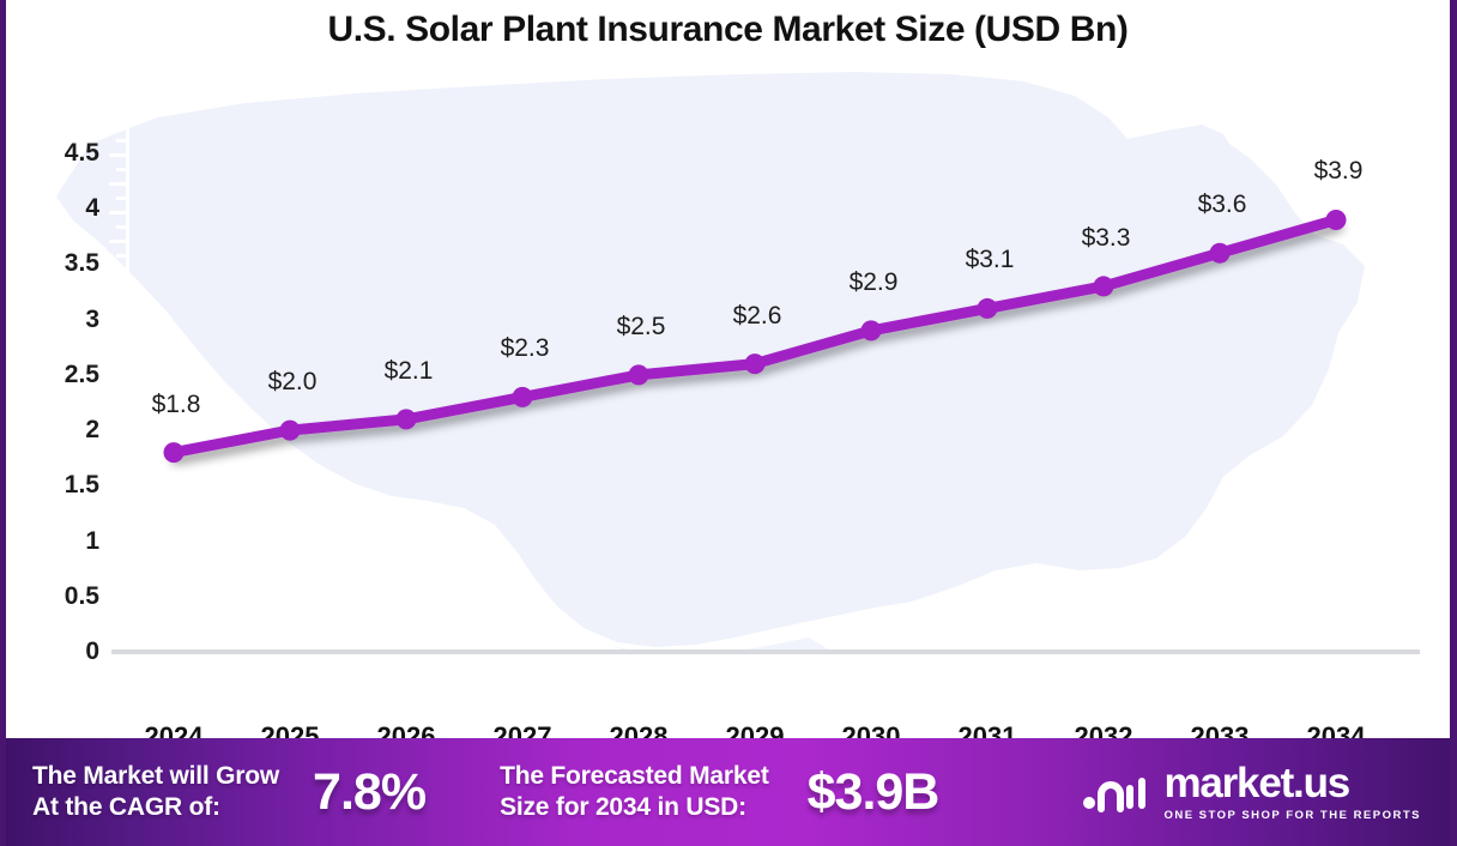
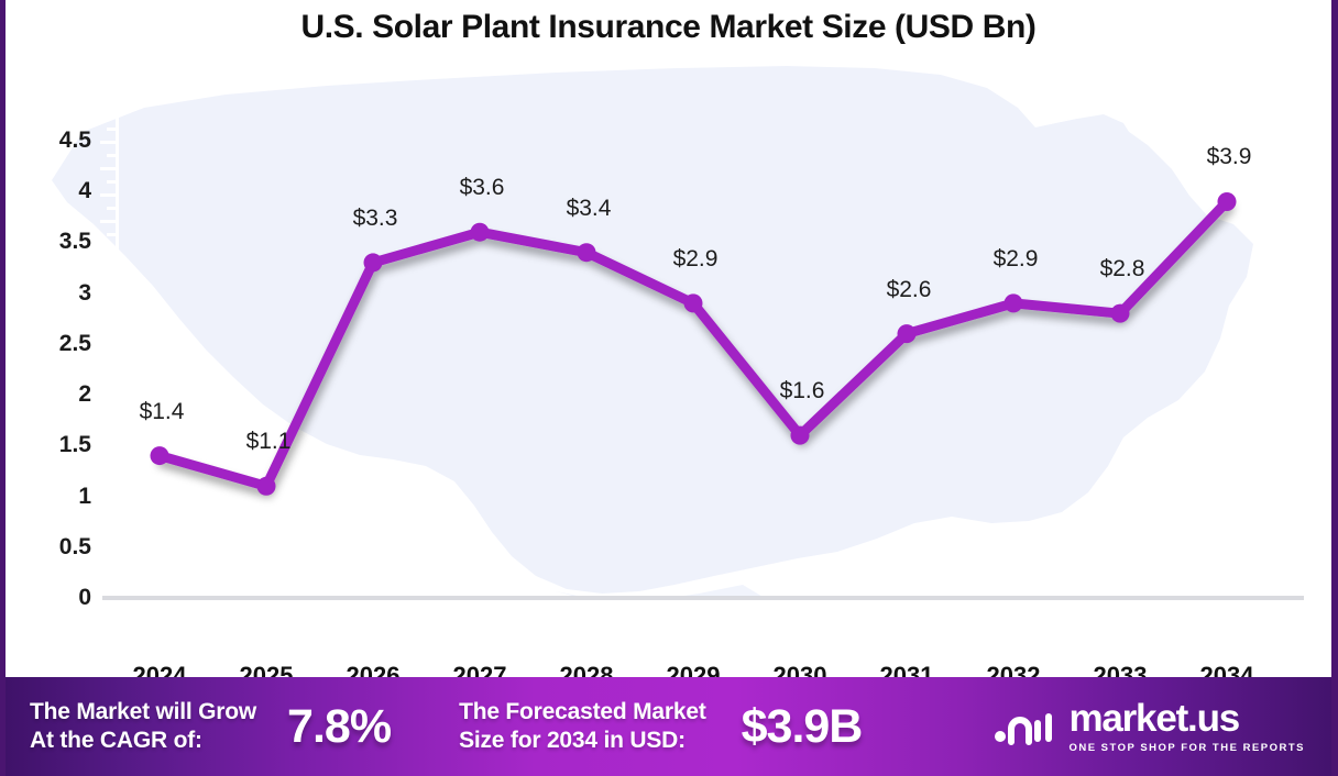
2024: $1.8 -> $1.4
2025: $2.0 -> $1.1
2026: $2.1 -> $3.3
2027: $2.3 -> $3.6
2028: $2.5 -> $3.4
2029: $2.6 -> $2.9
2030: $2.9 -> $1.6
2031: $3.1 -> $2.6
2032: $3.3 -> $2.9
2033: $3.6 -> $2.8
